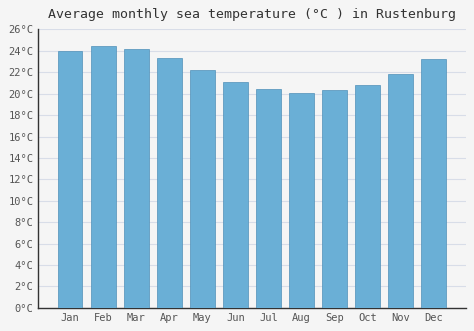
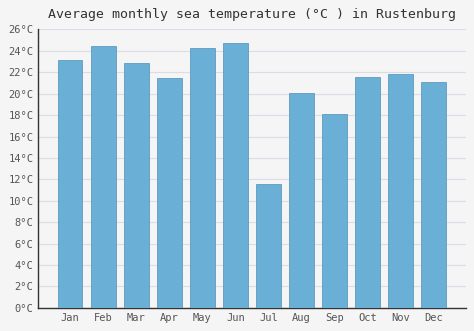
Jan: 24.0°C -> 23.1°C
Mar: 24.2°C -> 22.9°C
Apr: 23.3°C -> 21.5°C
May: 22.2°C -> 24.3°C
Jun: 21.1°C -> 24.7°C
Jul: 20.4°C -> 11.6°C
Sep: 20.3°C -> 18.1°C
Oct: 20.8°C -> 21.6°C
Dec: 23.2°C -> 21.1°C
